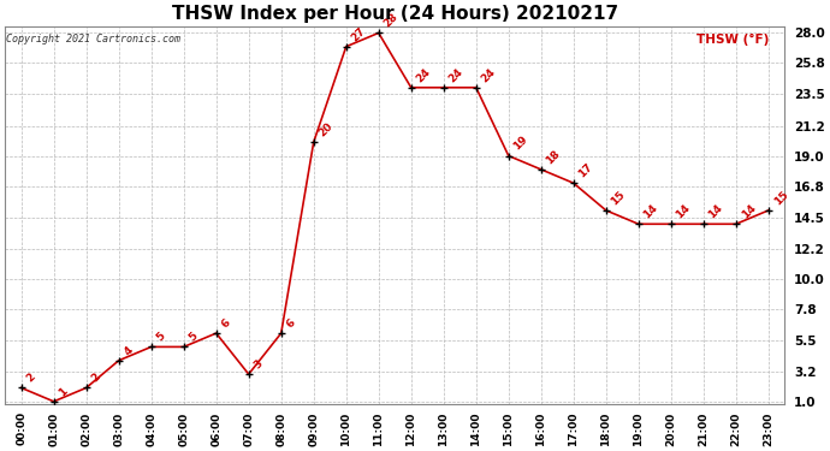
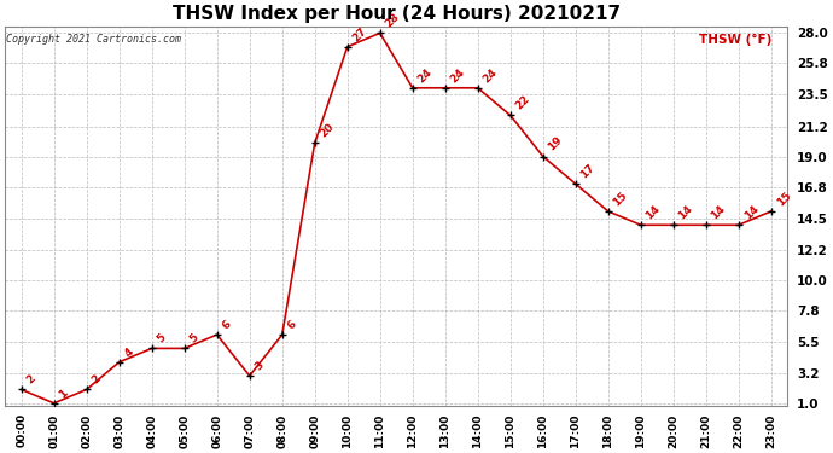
15:00: 19 -> 22
16:00: 18 -> 19
